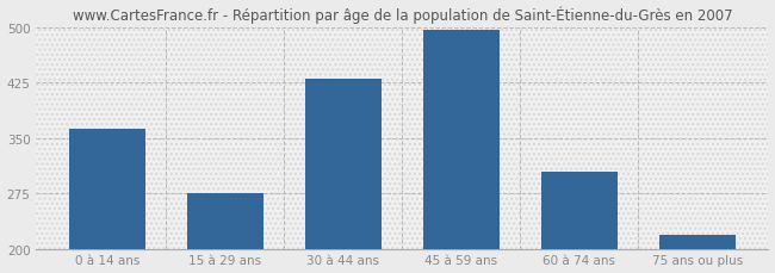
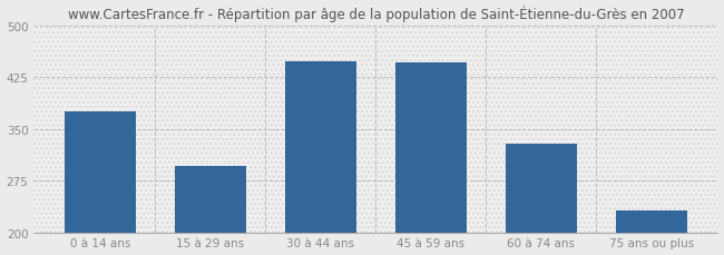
0 à 14 ans: 363 -> 376
15 à 29 ans: 275 -> 296
30 à 44 ans: 430 -> 448
45 à 59 ans: 496 -> 446
60 à 74 ans: 305 -> 328
75 ans ou plus: 218 -> 232
